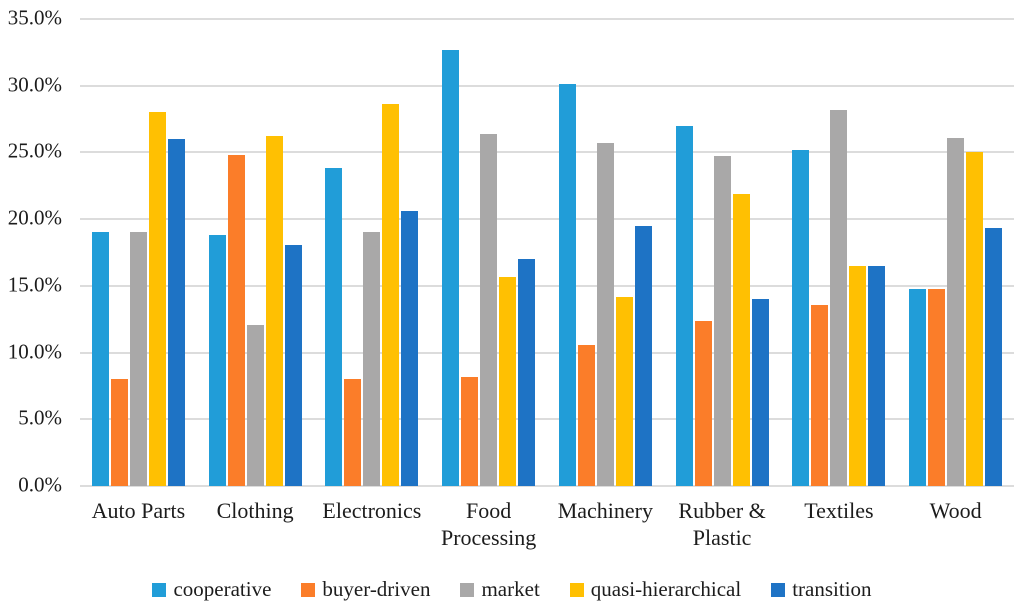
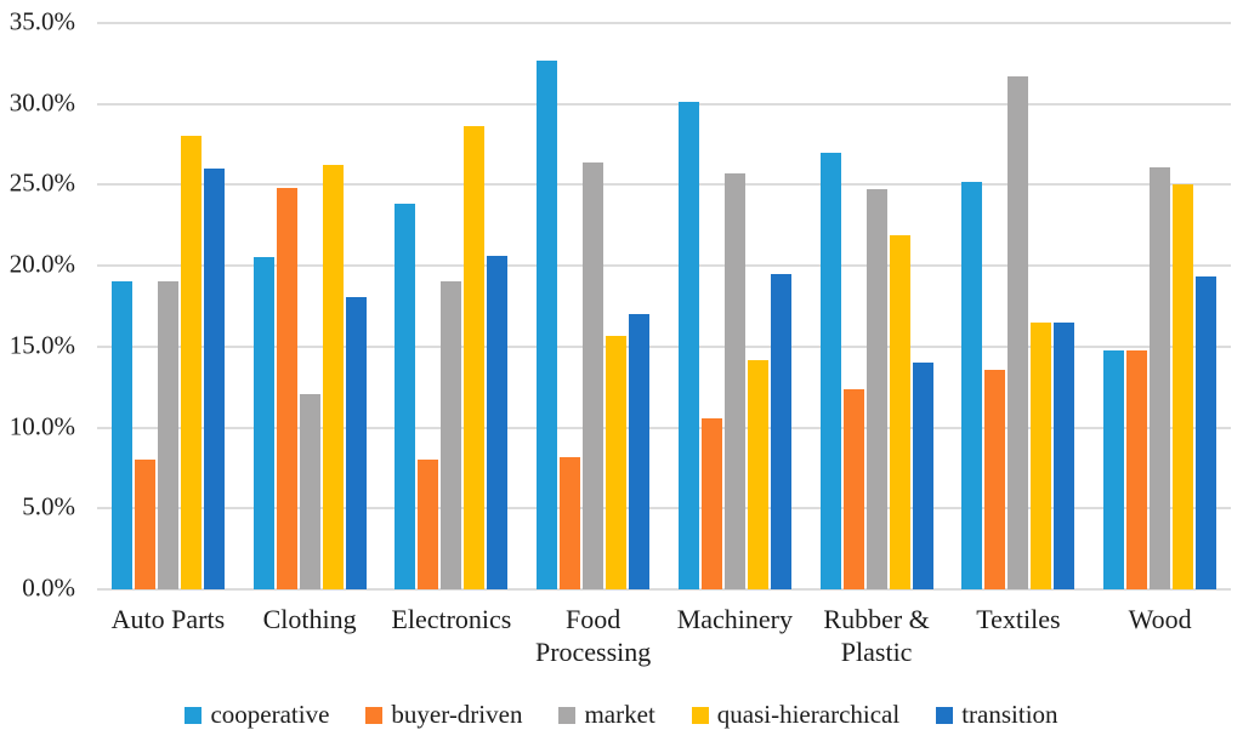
cooperative/Clothing: 18.8% -> 20.5%
market/Textiles: 28.2% -> 31.7%
